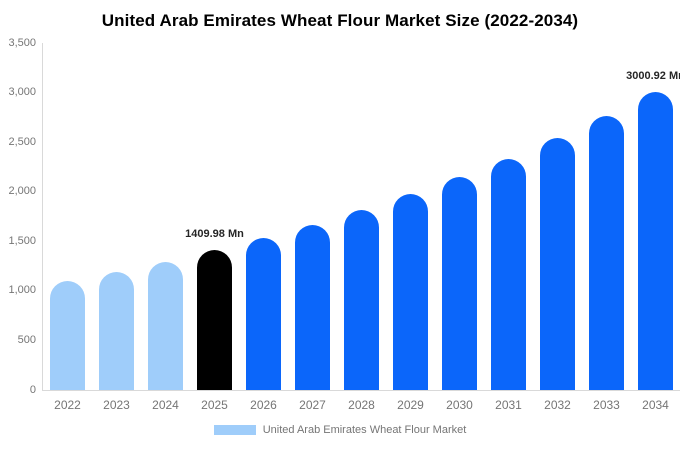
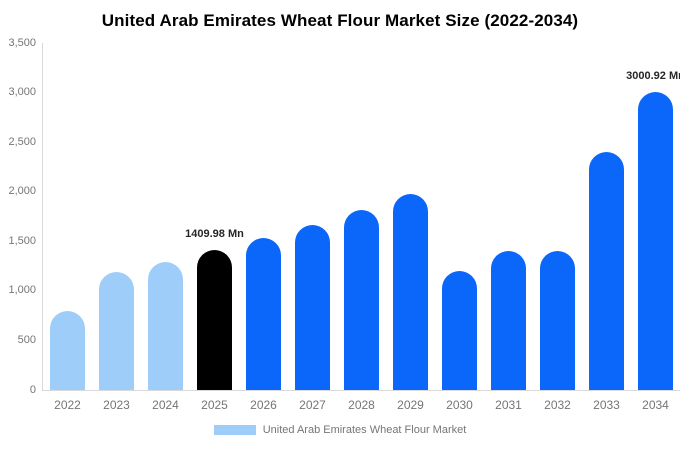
2022: 1100 -> 800
2030: 2100 -> 1200
2031: 2300 -> 1400
2032: 2500 -> 1400
2033: 2800 -> 2400
